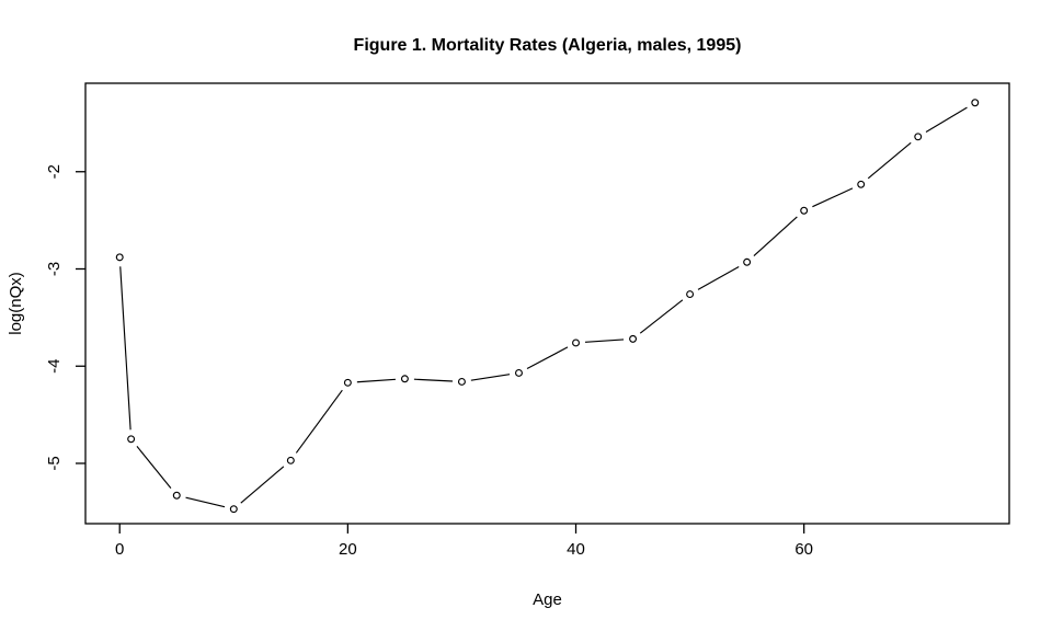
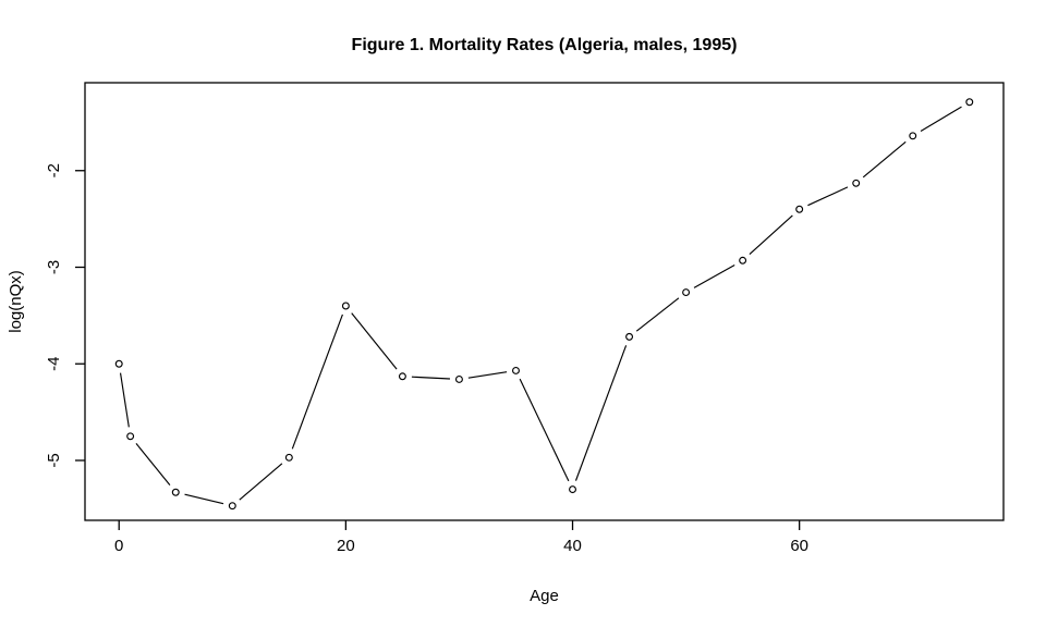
0: -2.9 -> -4.0
20: -4.2 -> -3.4
40: -3.8 -> -5.3
